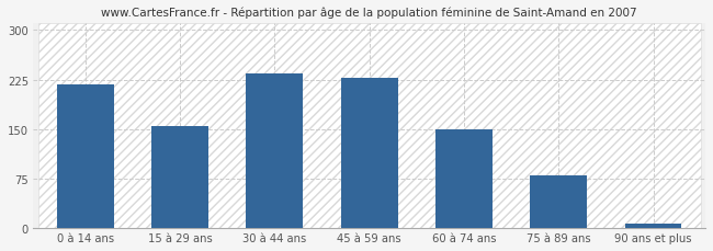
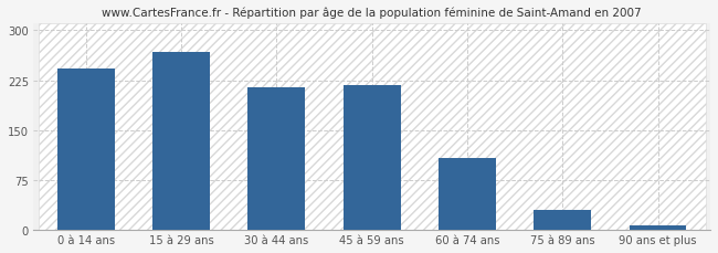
0 à 14 ans: 218 -> 242
15 à 29 ans: 154 -> 268
30 à 44 ans: 235 -> 214
45 à 59 ans: 228 -> 218
60 à 74 ans: 150 -> 108
75 à 89 ans: 80 -> 30
